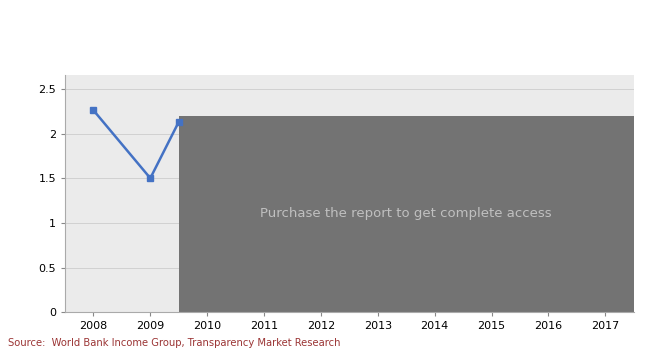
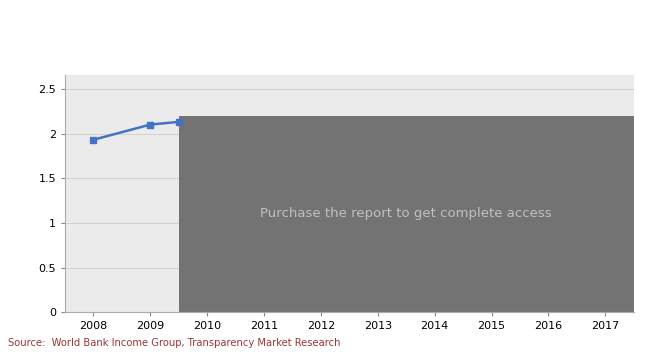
2008: 2.26 -> 1.93
2009: 1.50 -> 2.10
